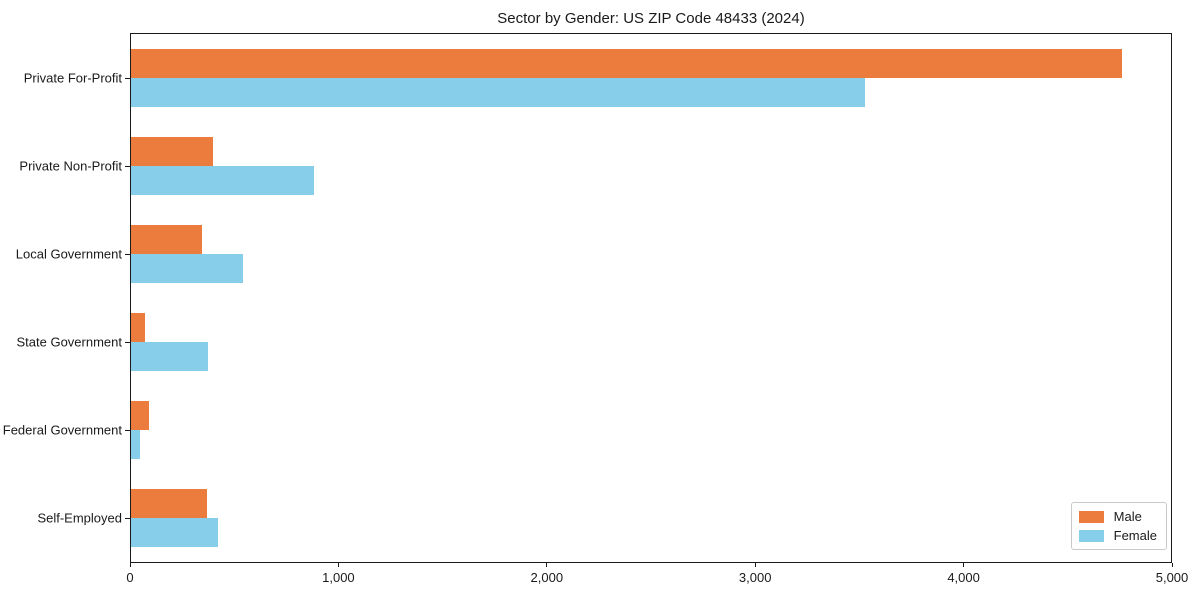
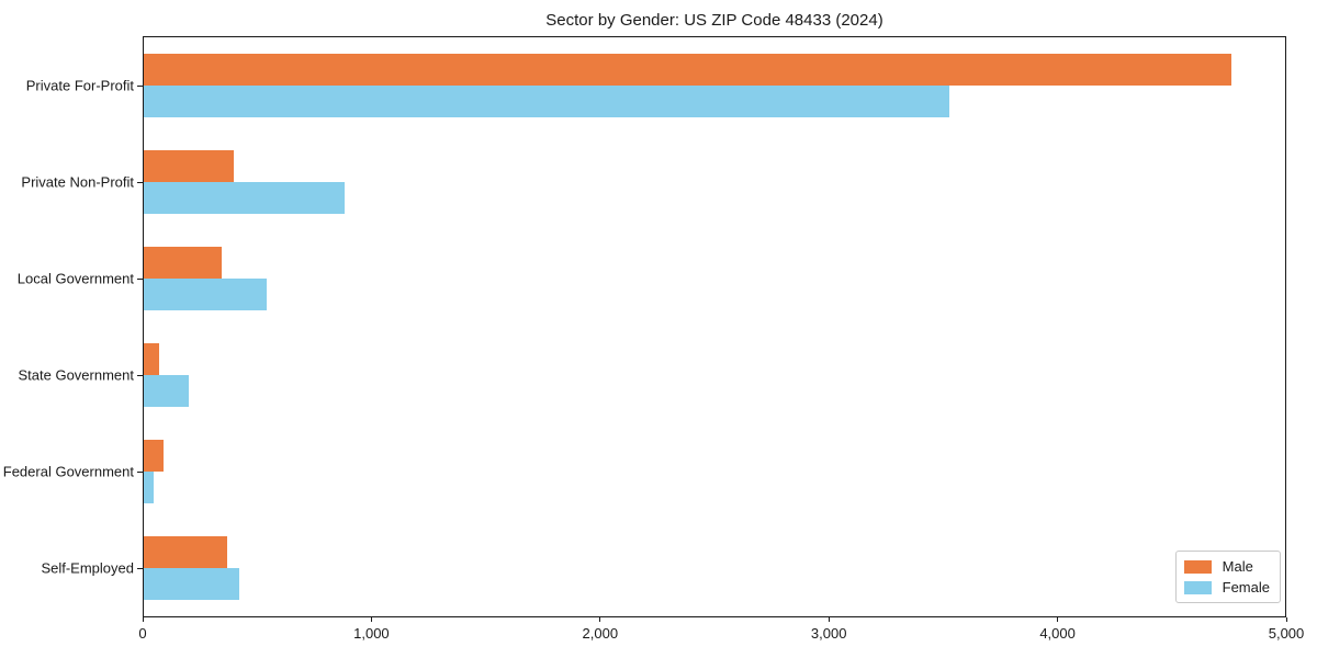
Female/State Government: 370 -> 200
